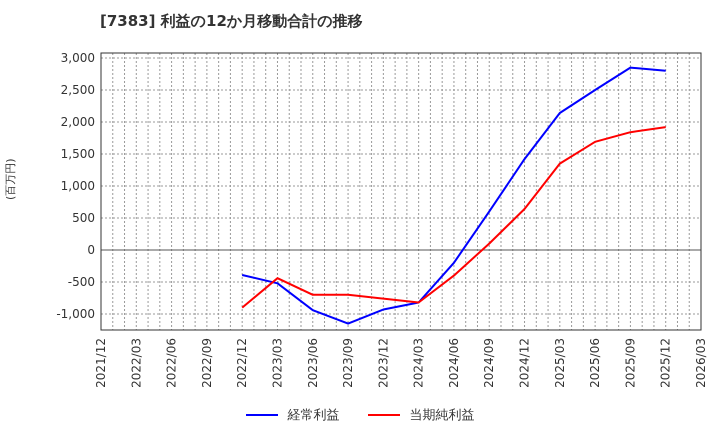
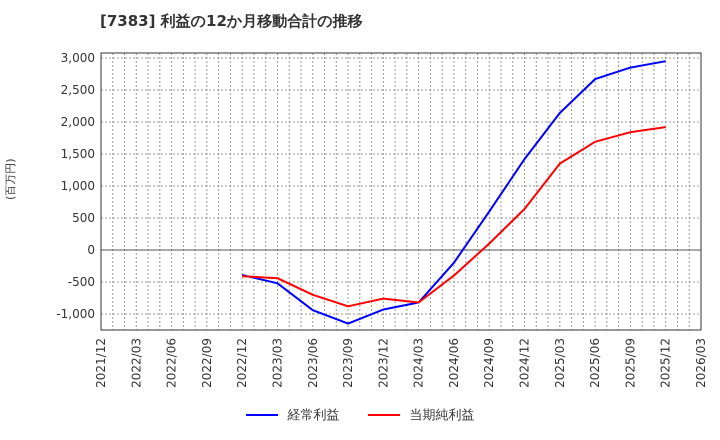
当期純利益/2022/12: -900 -> -400
当期純利益/2023/09: -700 -> -900
経常利益/2025/06: 2500 -> 2700
経常利益/2025/12: 2800 -> 3000
